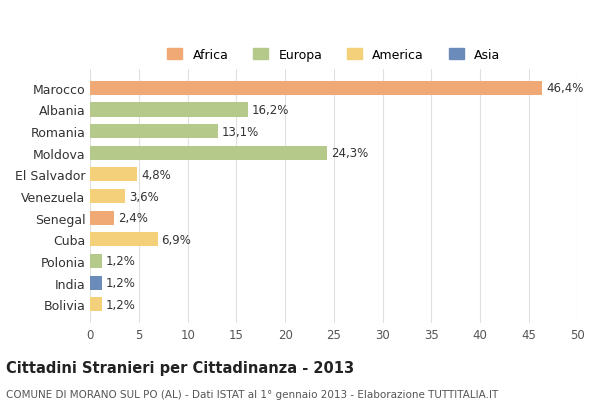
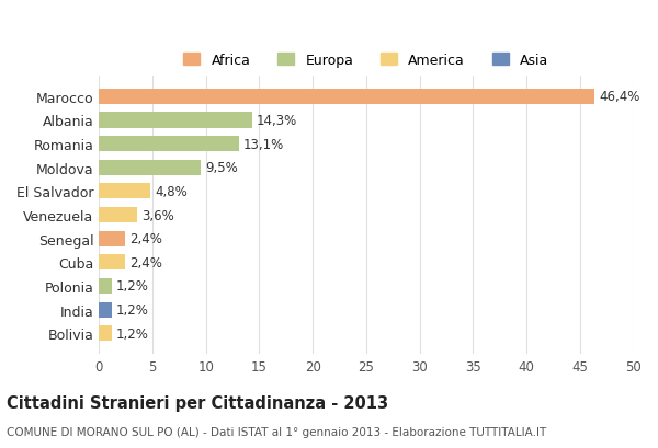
Albania: 16,2% -> 14,3%
Moldova: 24,3% -> 9,5%
Cuba: 6,9% -> 2,4%
